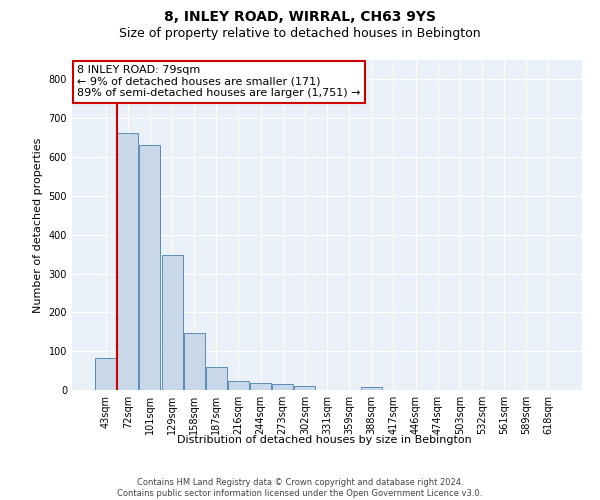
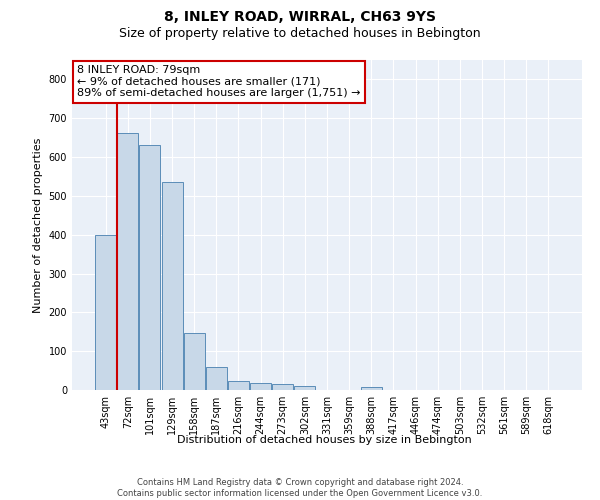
43sqm: 83 -> 400
129sqm: 348 -> 535
